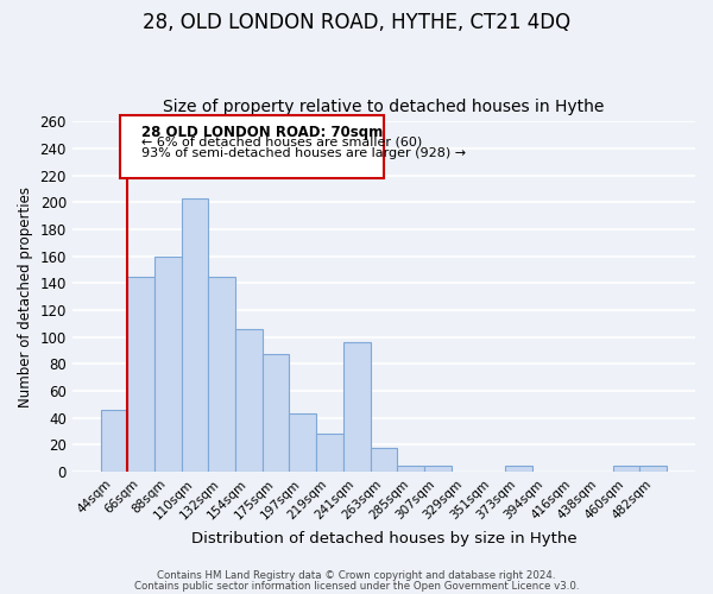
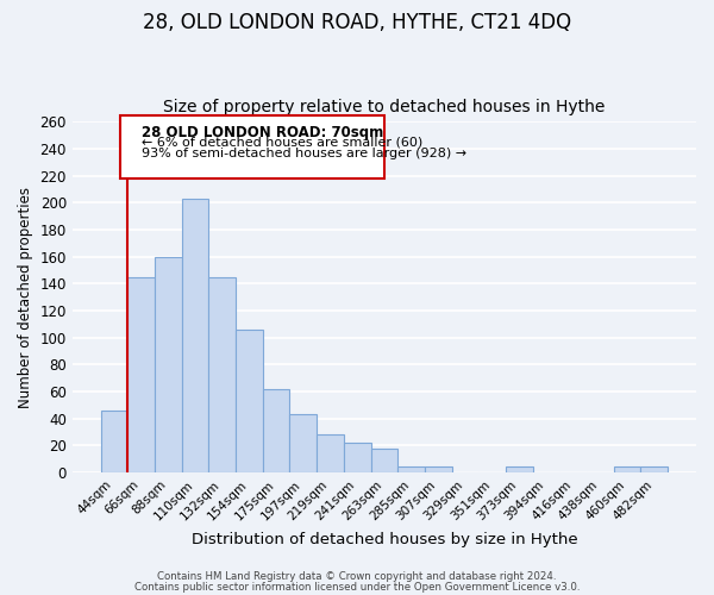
175sqm: 87 -> 62
241sqm: 96 -> 22
